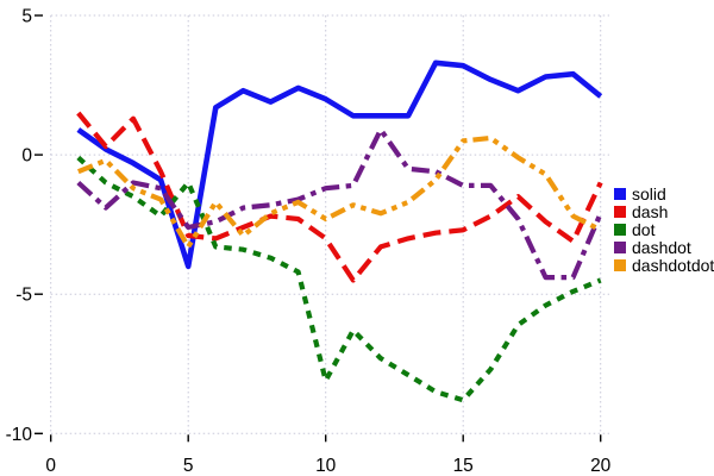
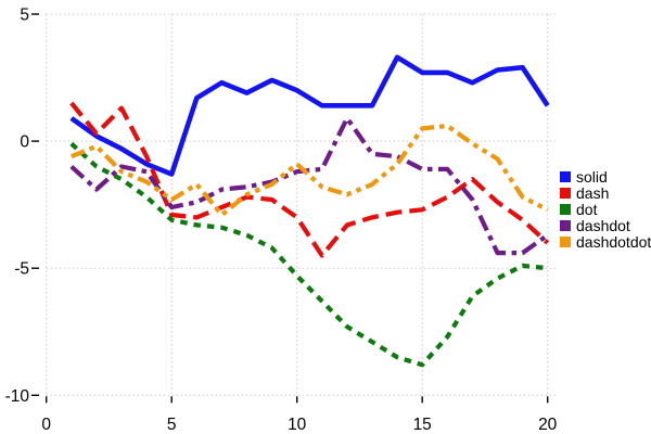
solid/5: -4.0 -> -1.3
dot/5: -1.0 -> -3.1
dashdotdot/5: -3.3 -> -2.3
dot/10: -8.1 -> -5.3
dashdotdot/10: -2.3 -> -0.9
solid/15: 3.2 -> 2.7
solid/20: 2.1 -> 1.4
dash/20: -1.0 -> -4.0
dot/20: -4.5 -> -5.0
dashdot/20: -2.1 -> -3.7
